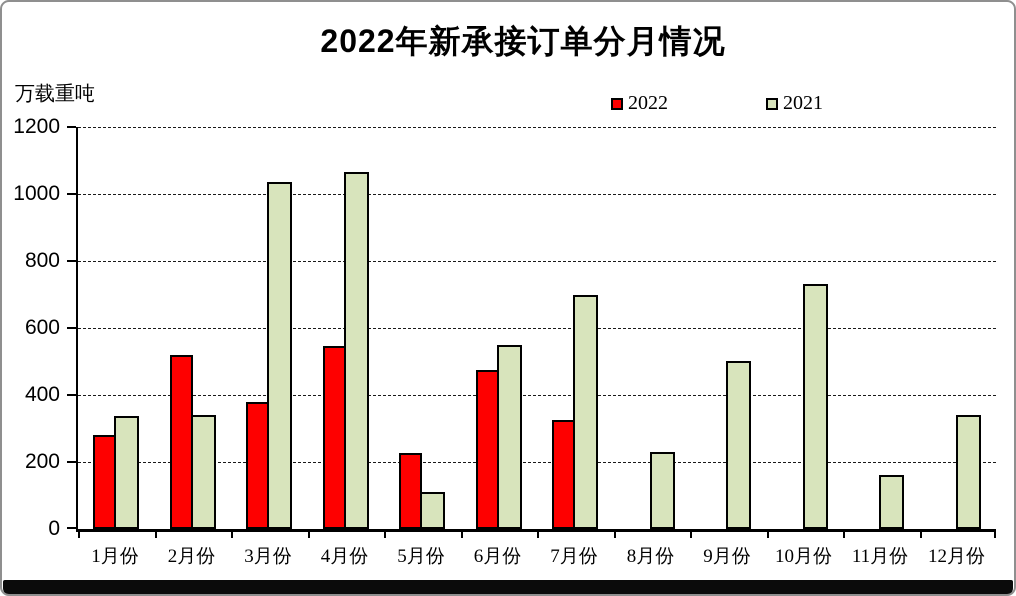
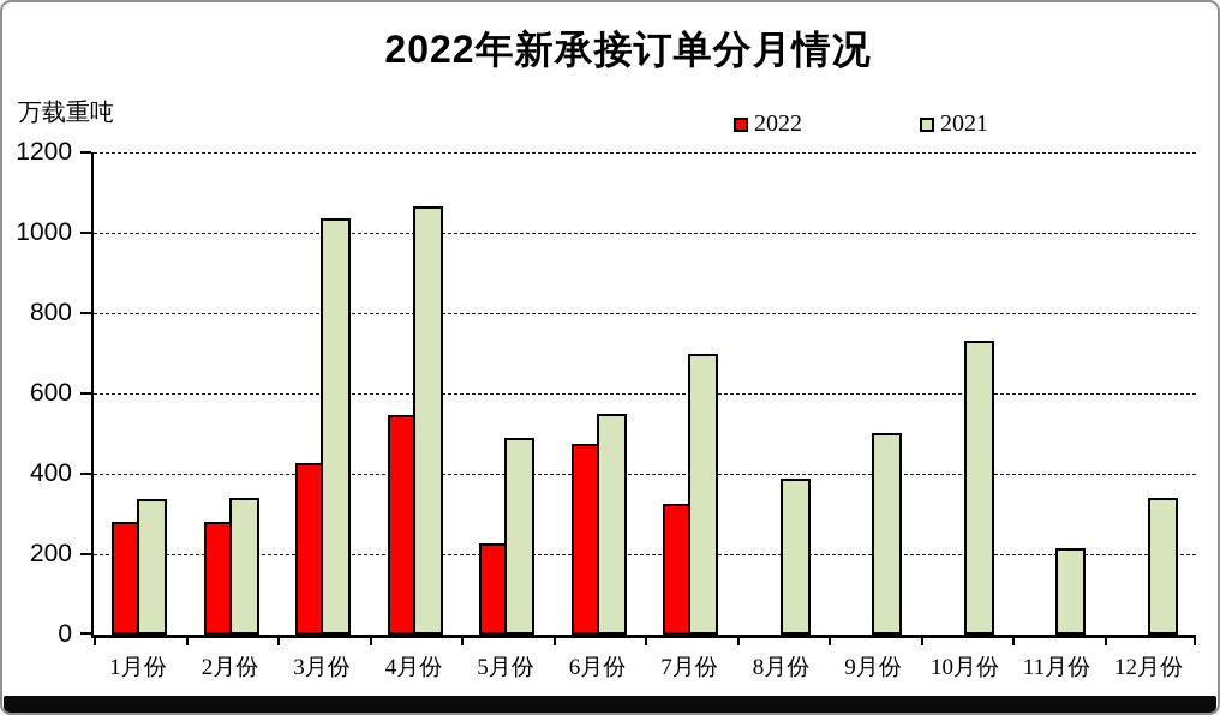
2022/2月份: 520 -> 280
2022/3月份: 380 -> 430
2021/5月份: 110 -> 490
2021/8月份: 230 -> 390
2021/11月份: 160 -> 220
